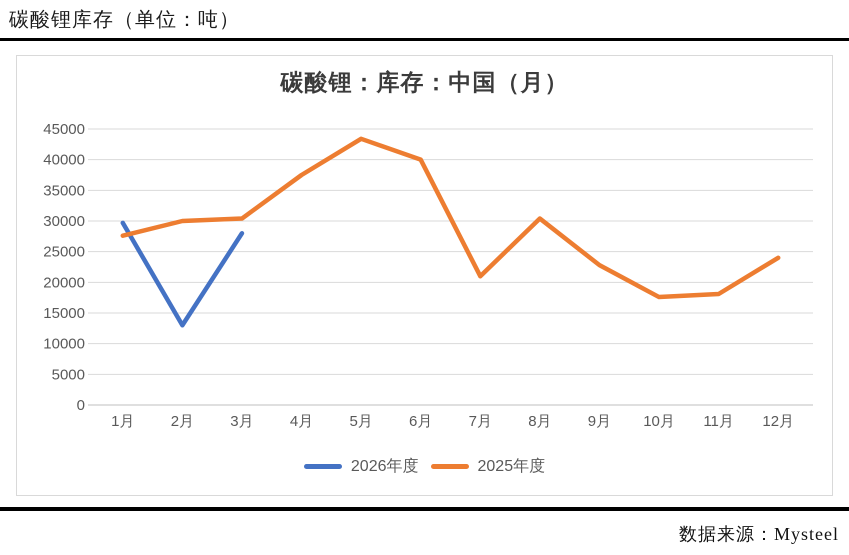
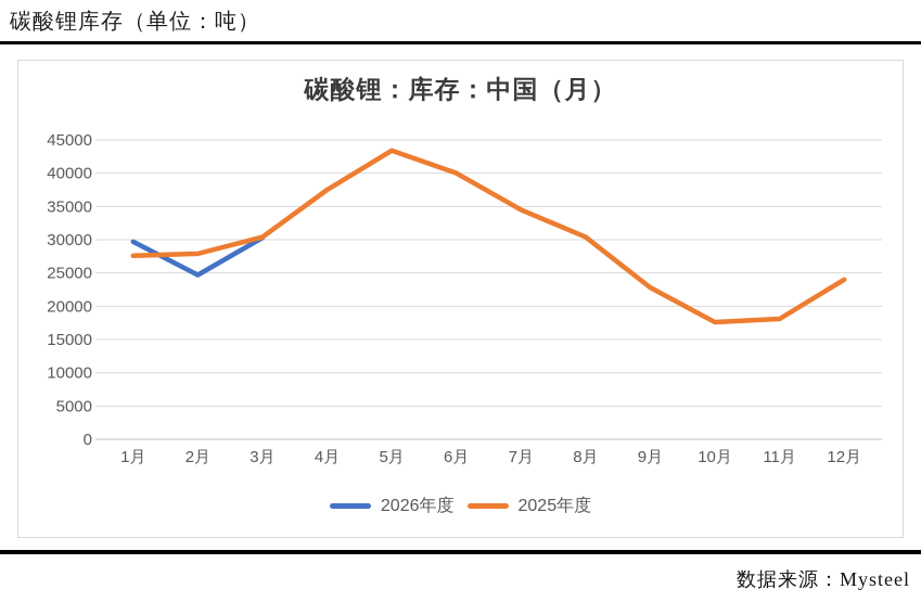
2026年度/2月: 13000 -> 25000
2025年度/2月: 30000 -> 28000
2026年度/3月: 28000 -> 30000
2025年度/7月: 21000 -> 34000
